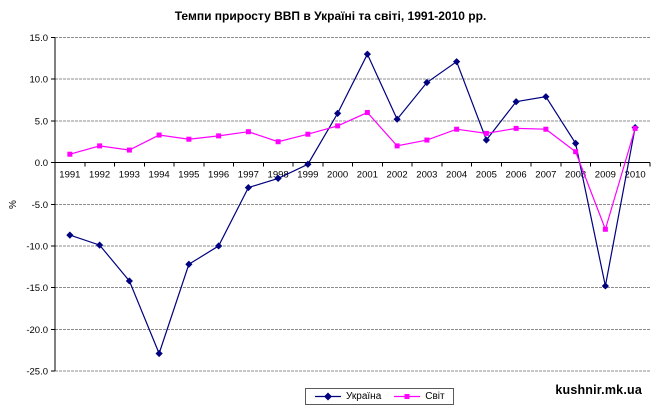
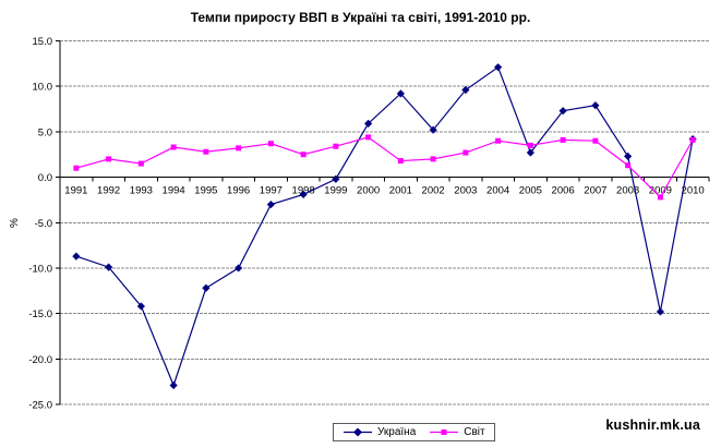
Україна/2001: 13 -> 9
Світ/2001: 6 -> 2
Світ/2009: -8 -> -2
